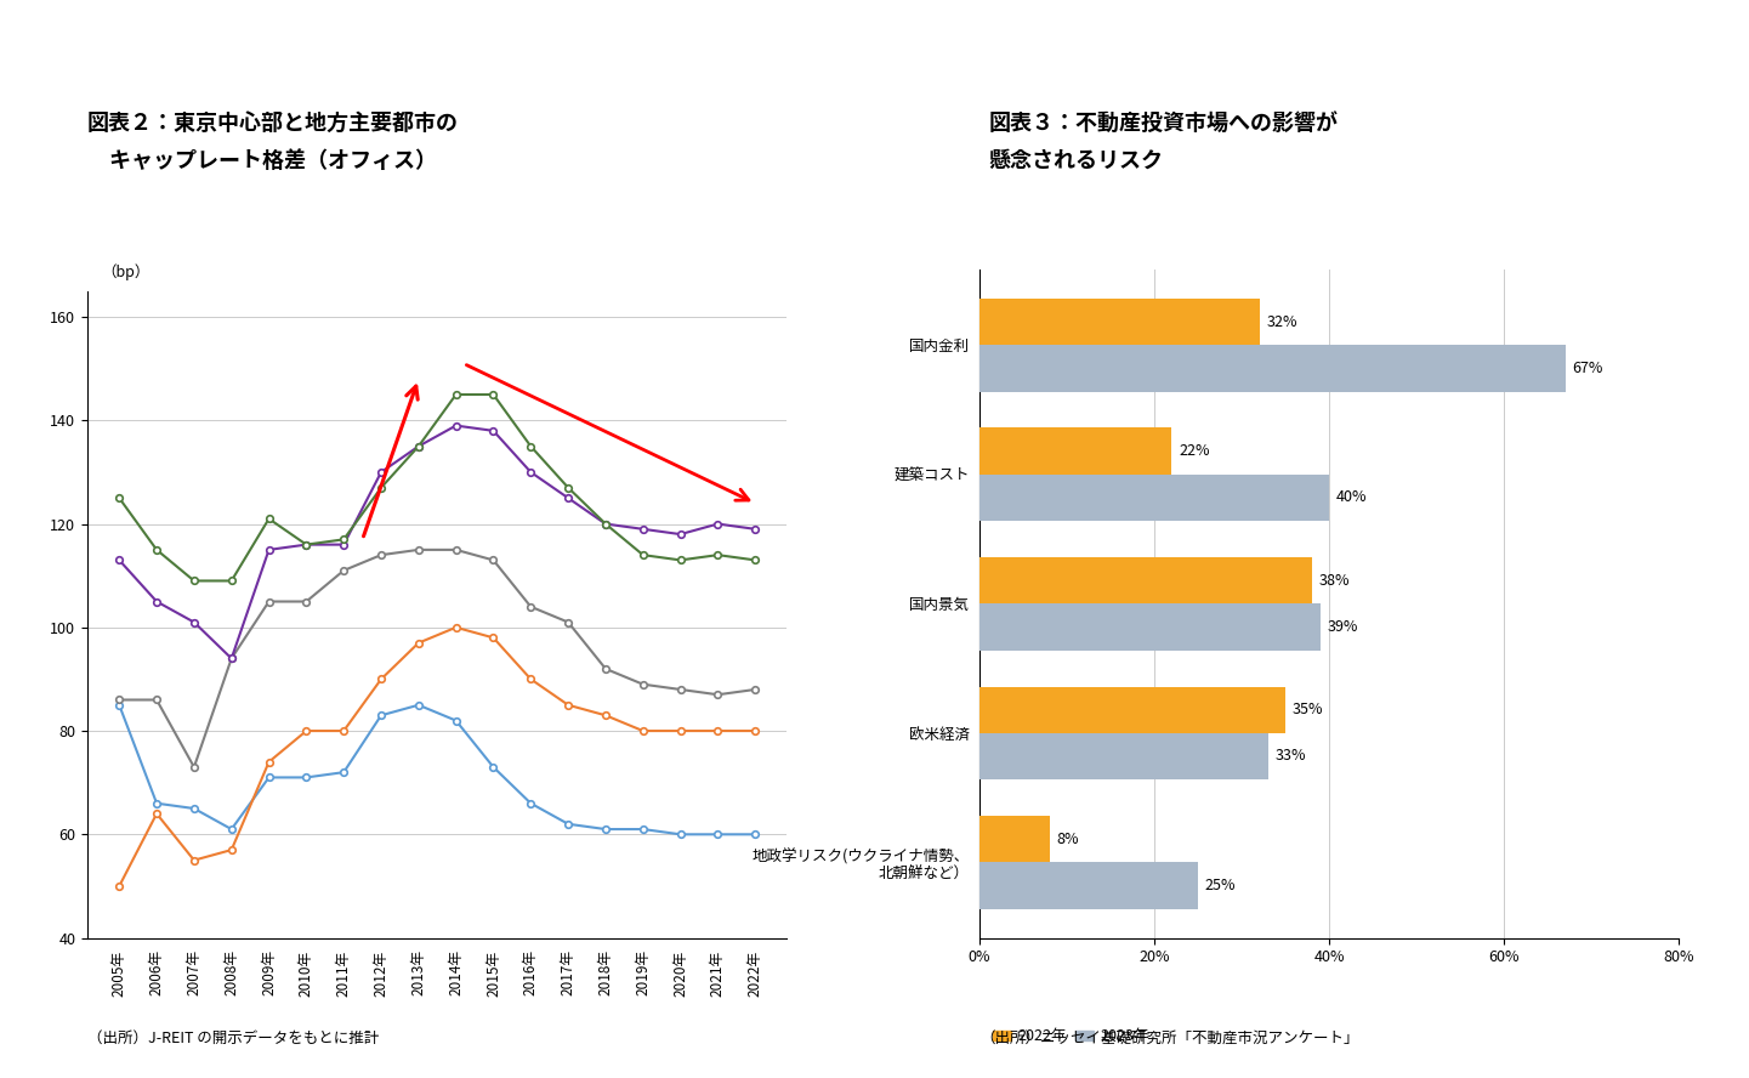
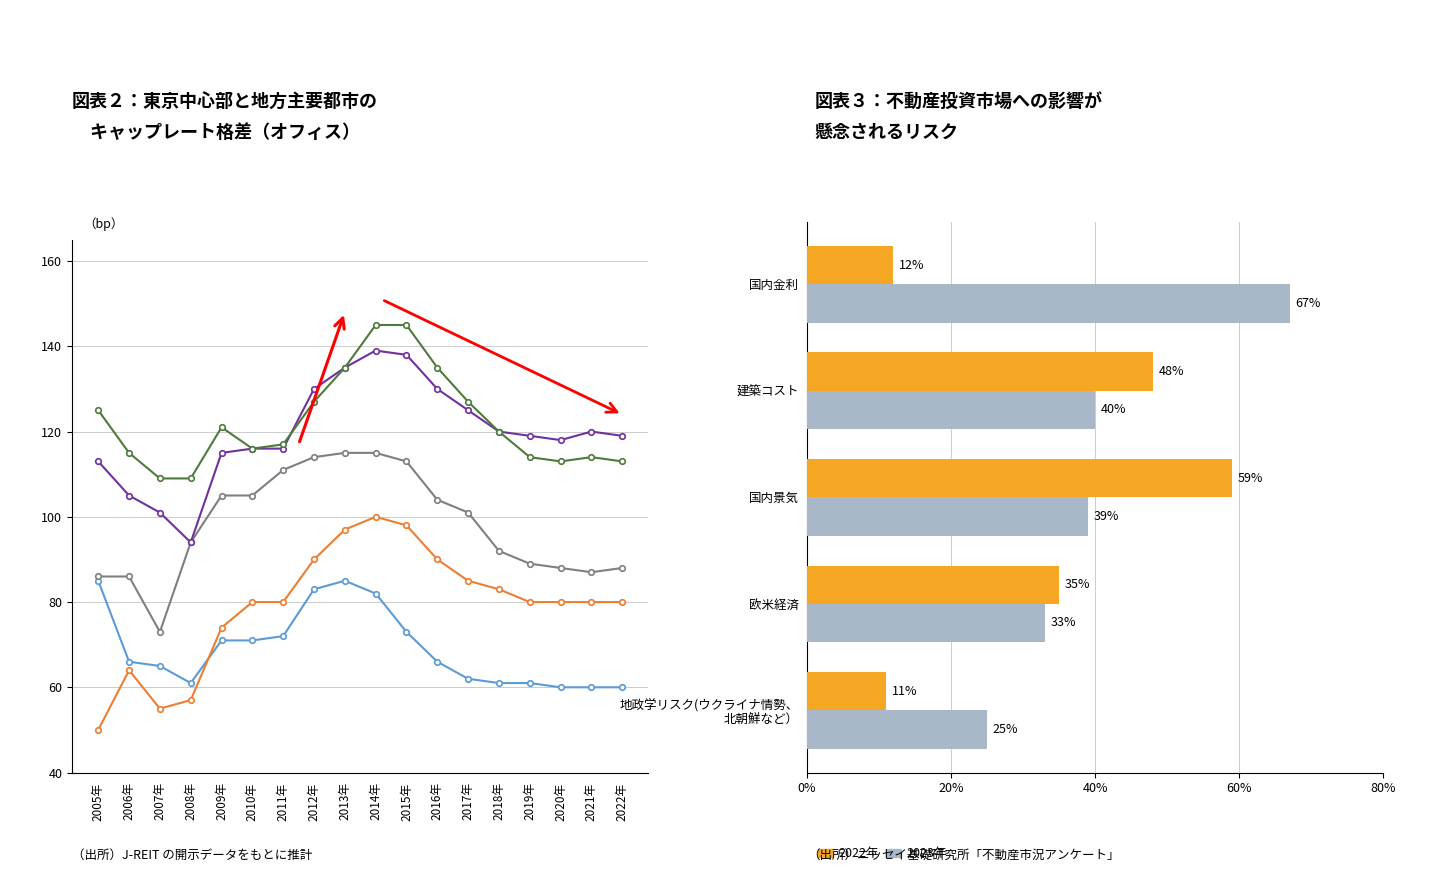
2022年/国内金利: 32% -> 12%
2022年/建築コスト: 22% -> 48%
2022年/国内景気: 38% -> 59%
2022年/地政学リスク(ウクライナ情勢、 北朝鮮など）: 8% -> 11%
